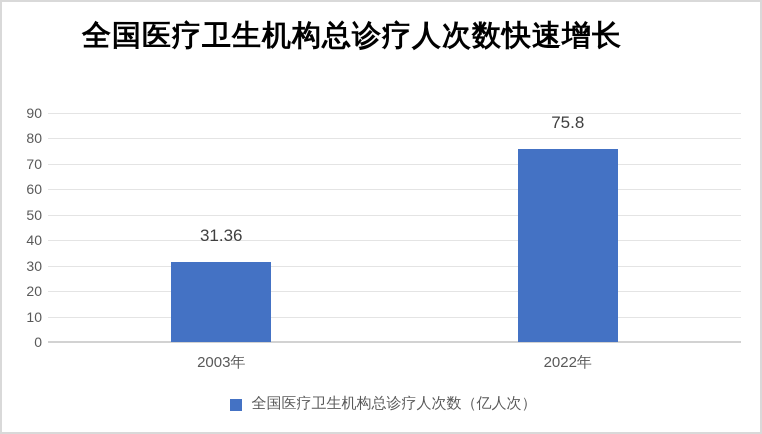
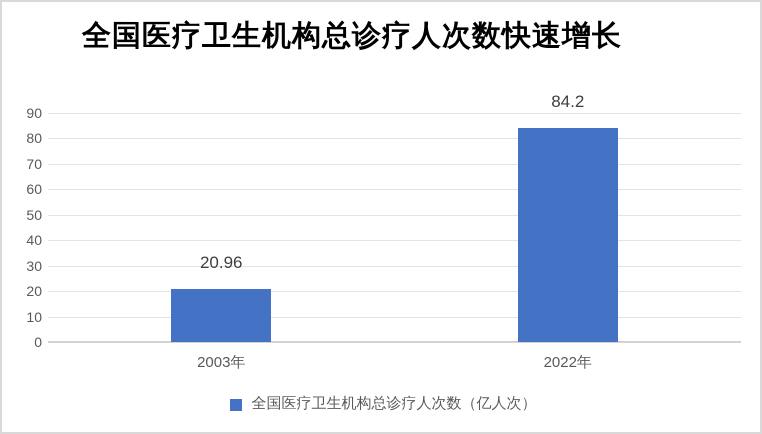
2003年: 31.36 -> 20.96
2022年: 75.8 -> 84.2
